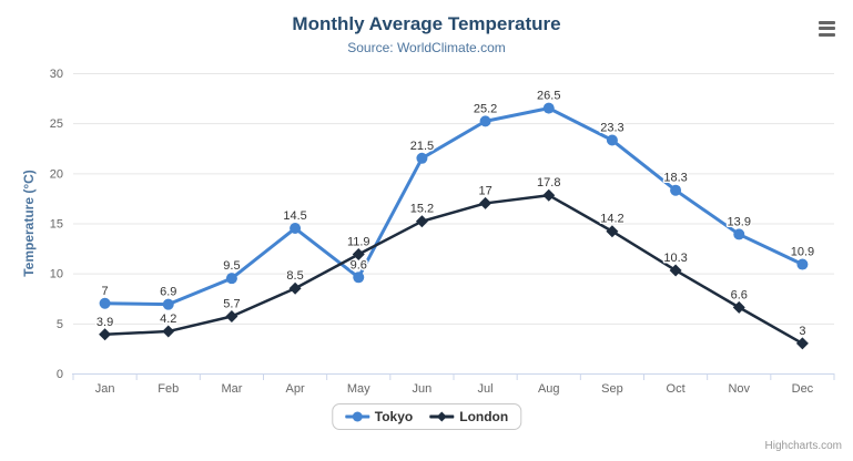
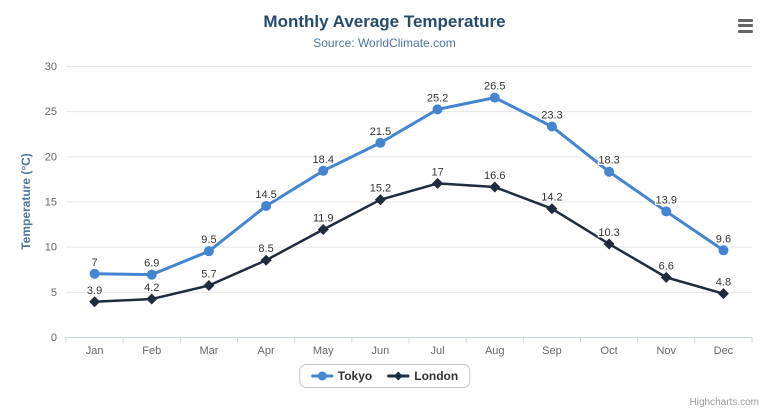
Tokyo/May: 9.6 -> 18.4
London/Aug: 17.8 -> 16.6
Tokyo/Dec: 10.9 -> 9.6
London/Dec: 3 -> 4.8
